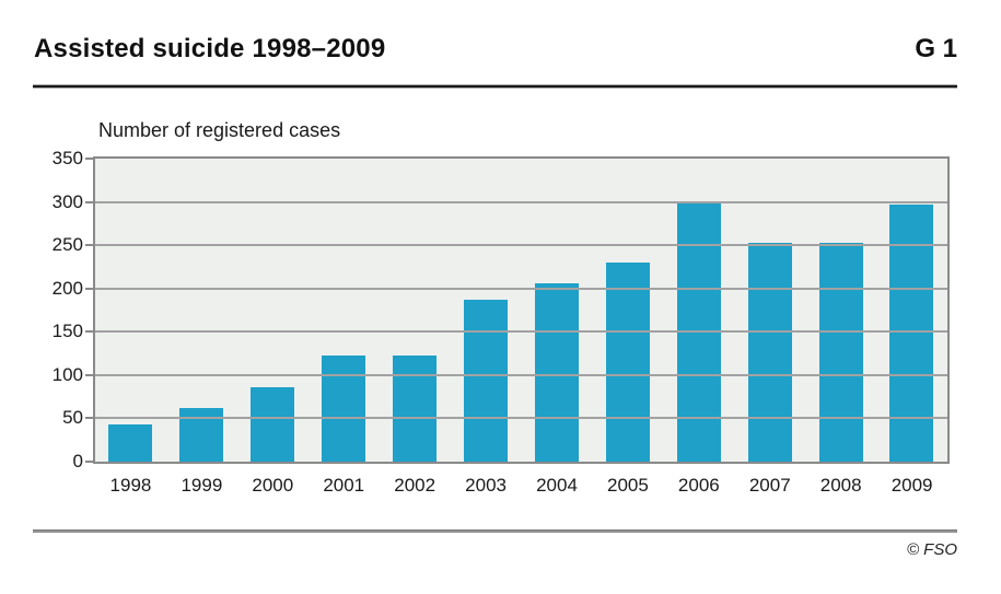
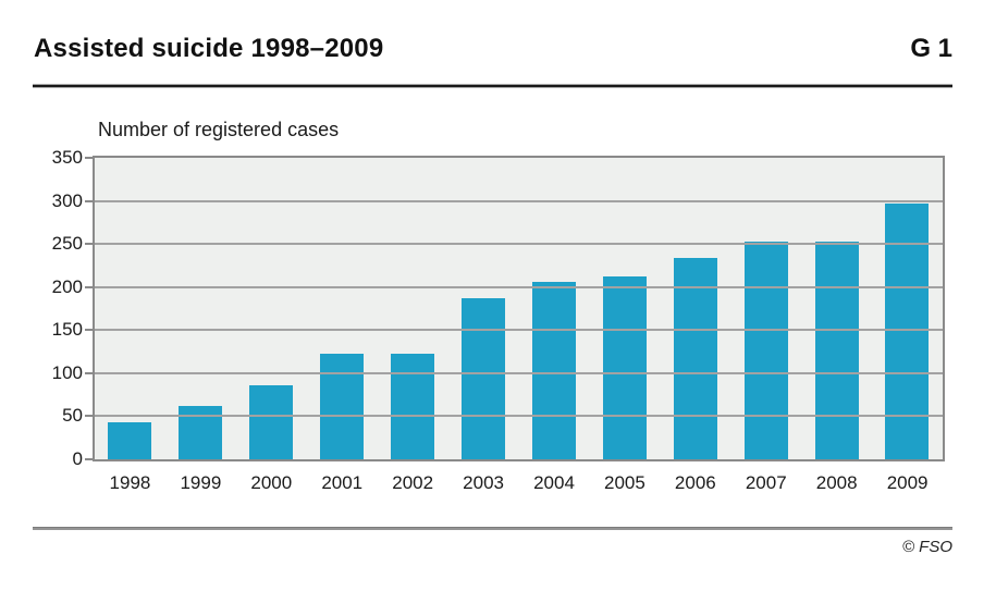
2005: 230 -> 210
2006: 300 -> 230
